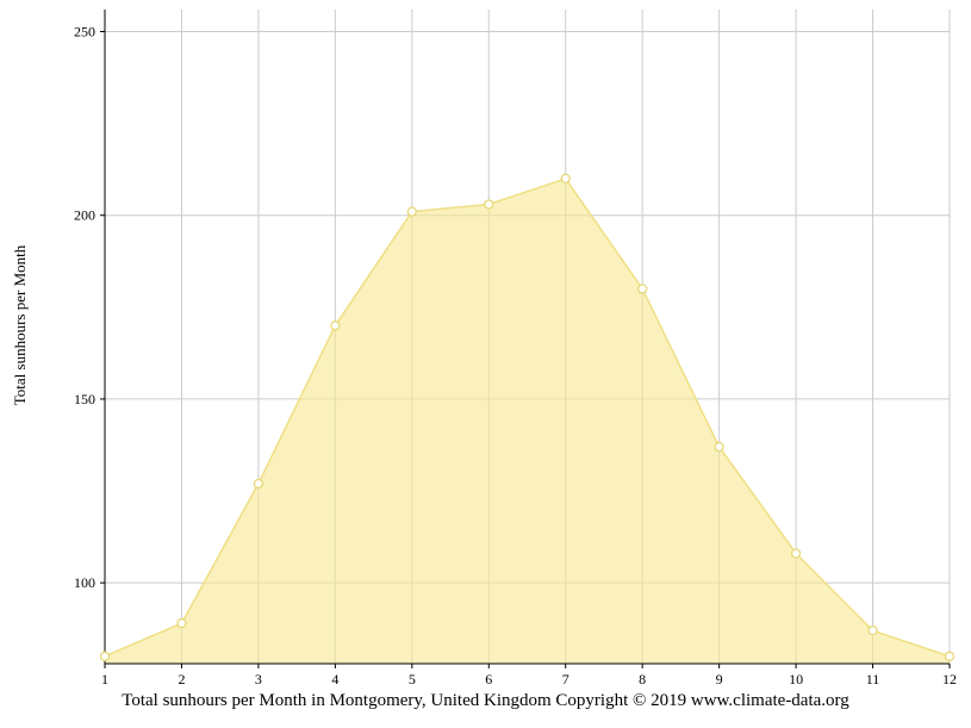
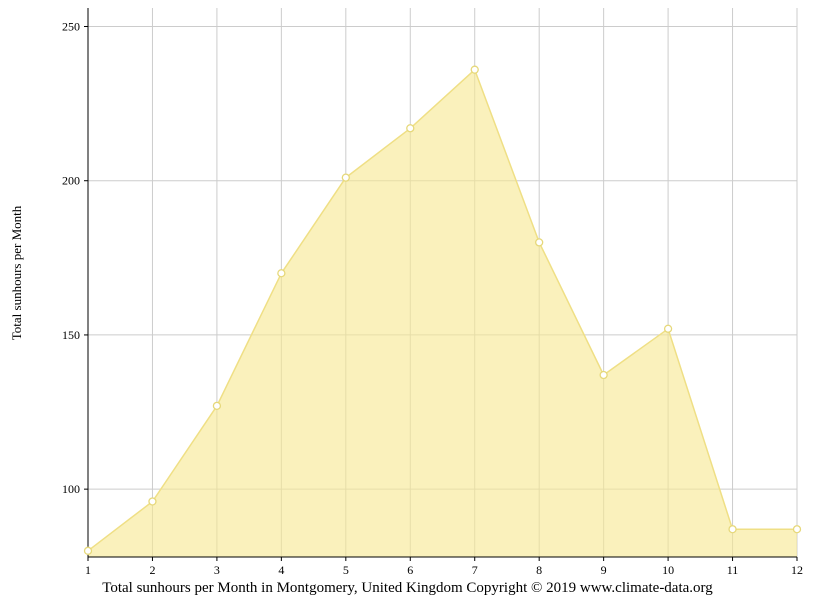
2: 89 -> 96
6: 203 -> 217
7: 210 -> 236
10: 108 -> 152
12: 80 -> 87
